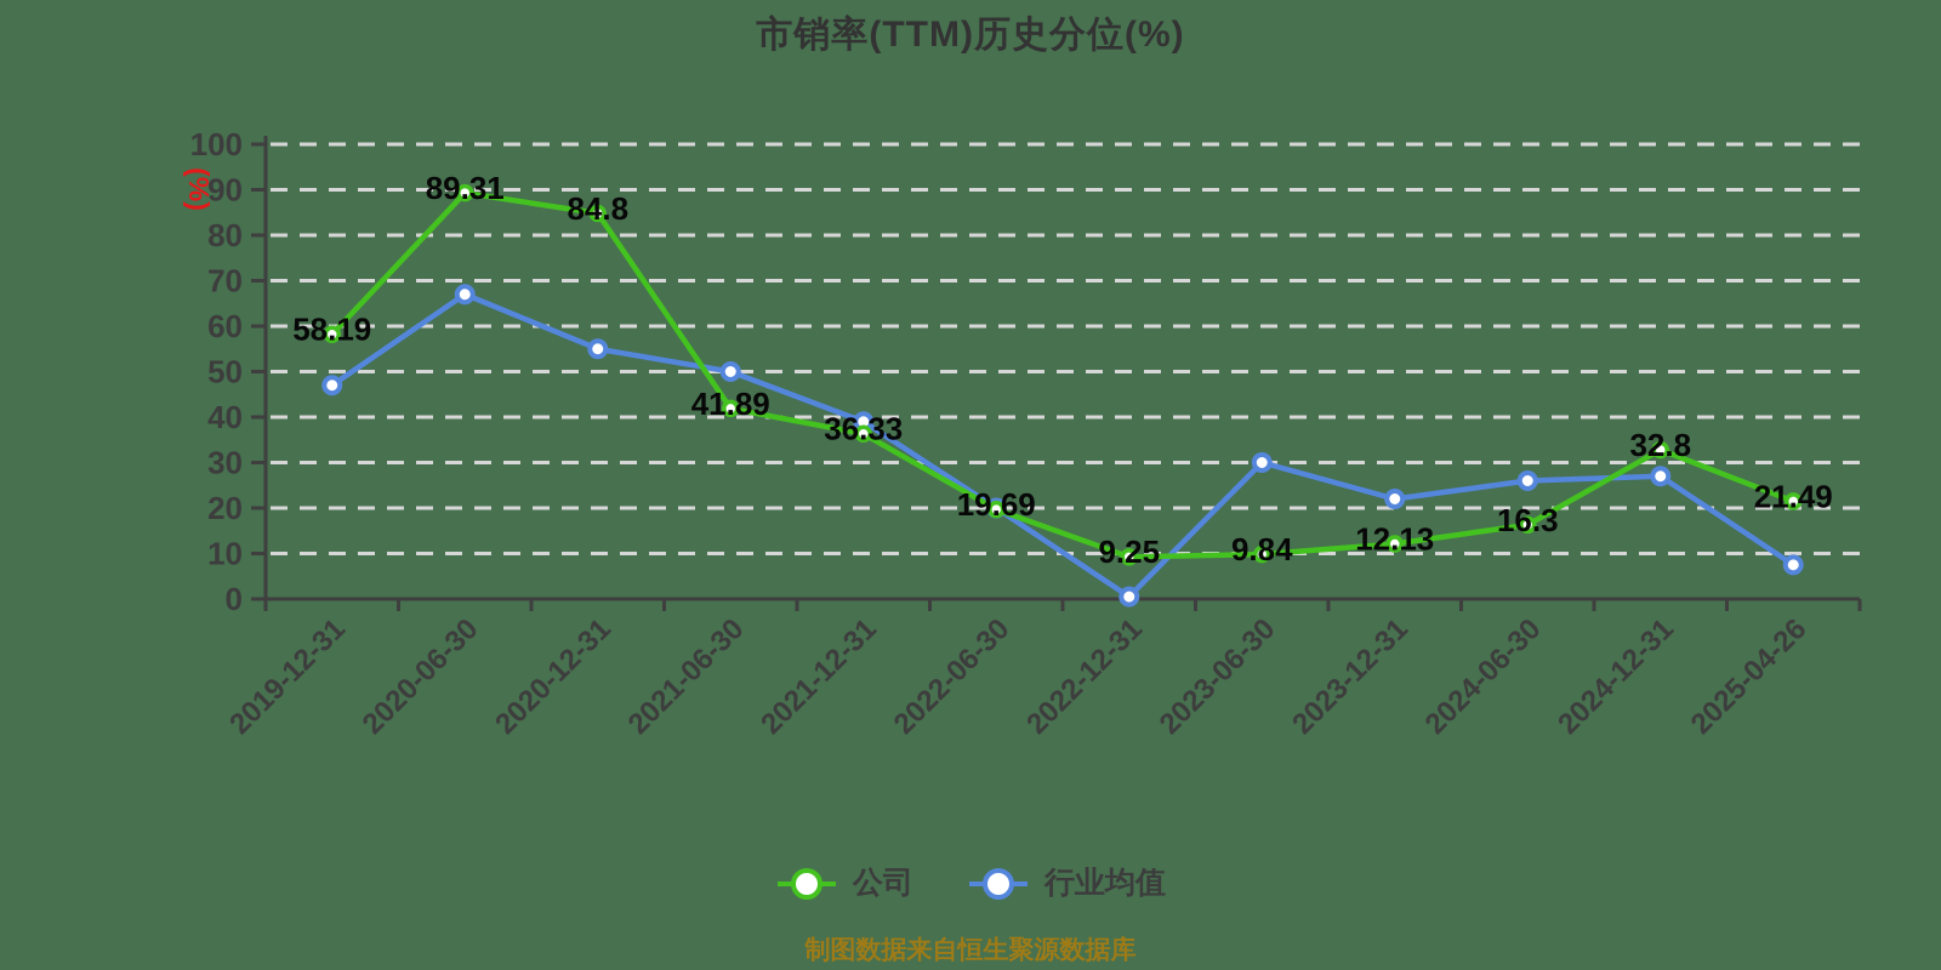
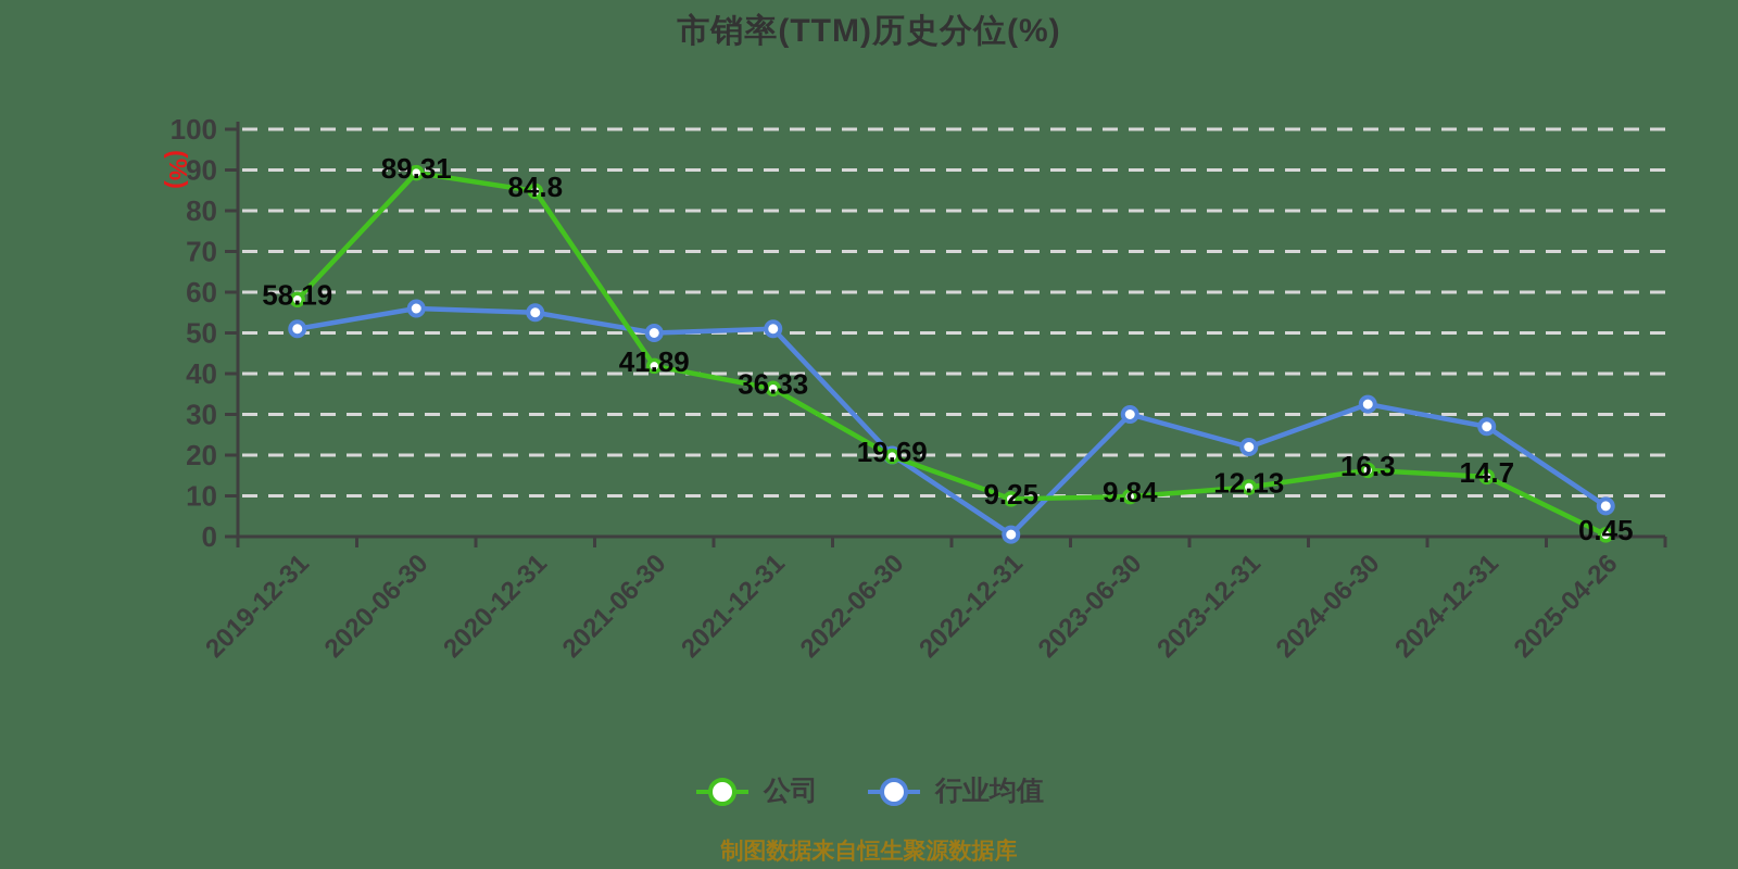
行业均值/2019-12-31: 47 -> 51
行业均值/2020-06-30: 67 -> 56
行业均值/2021-12-31: 39 -> 51
行业均值/2024-06-30: 26 -> 32
公司/2024-12-31: 32.8 -> 14.7
公司/2025-04-26: 21.49 -> 0.45
